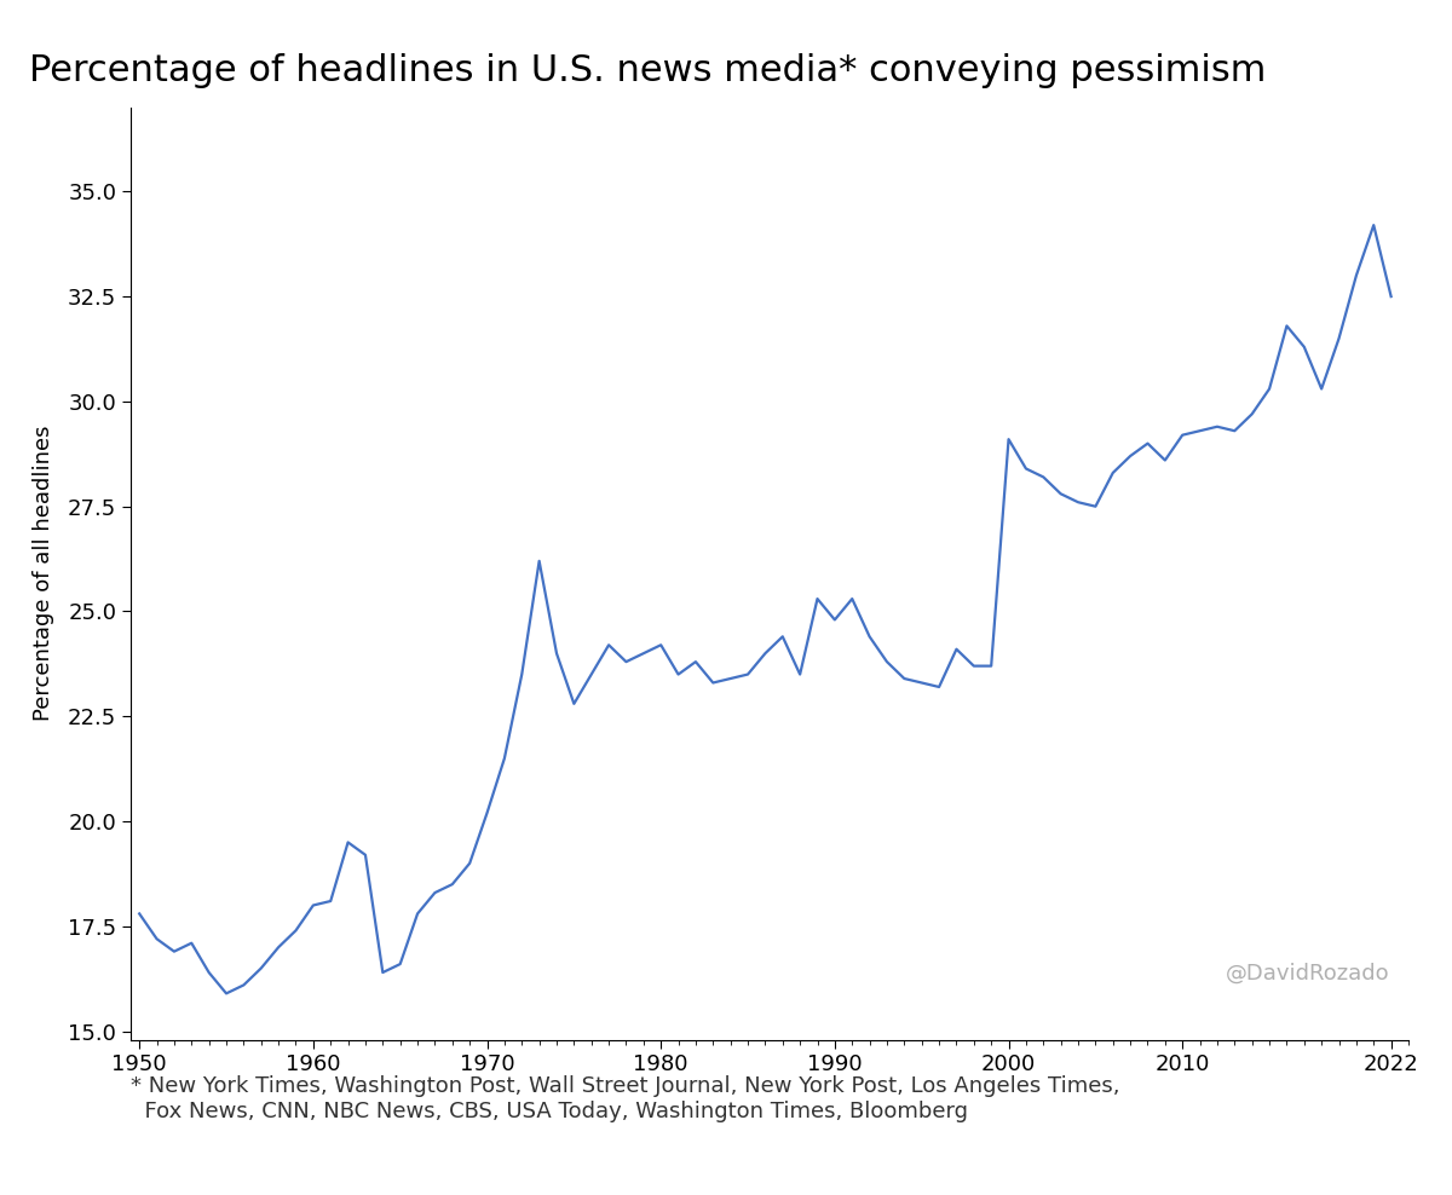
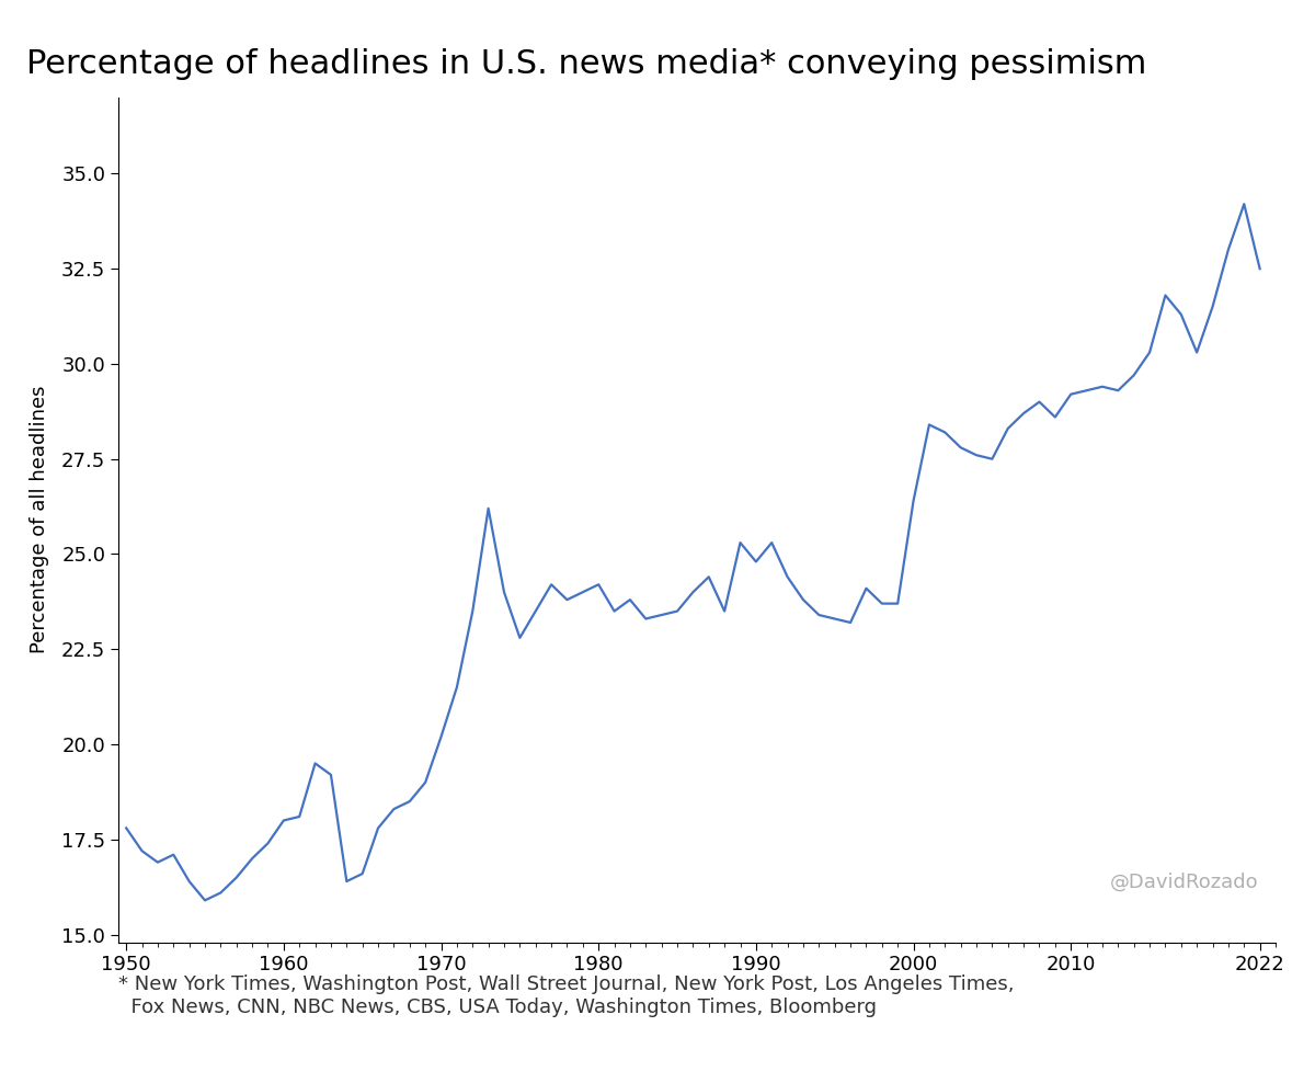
2000: 29.1 -> 26.4
